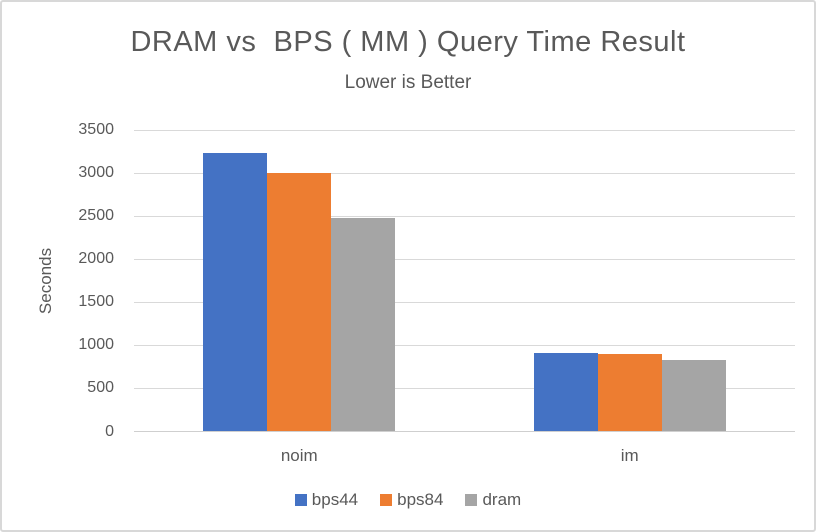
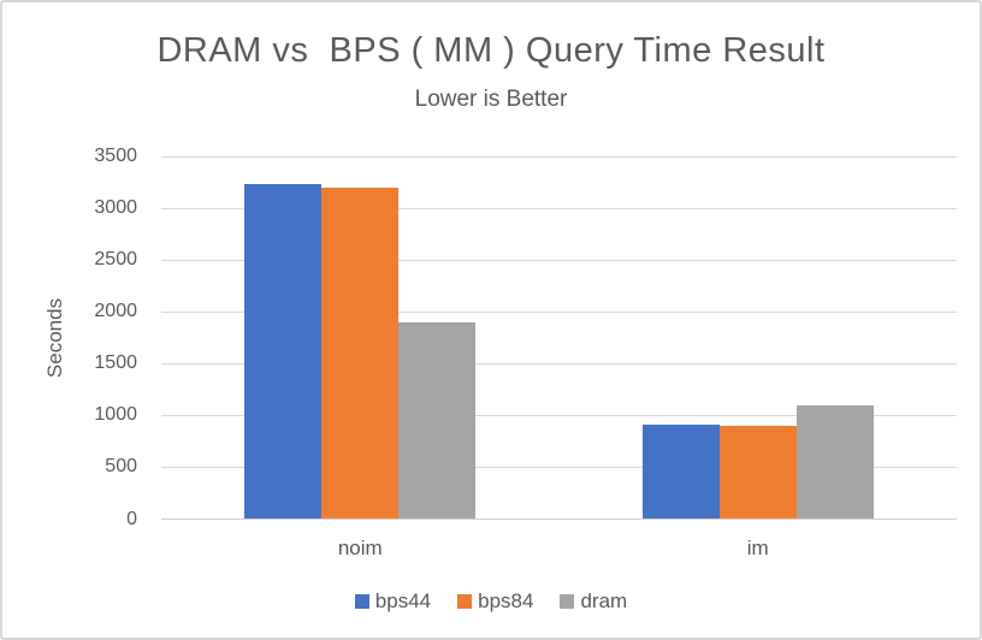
bps84/noim: 3000 -> 3200
dram/noim: 2500 -> 1900
dram/im: 800 -> 1100
